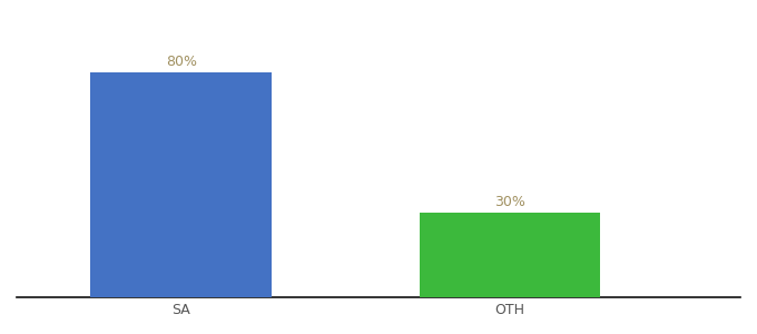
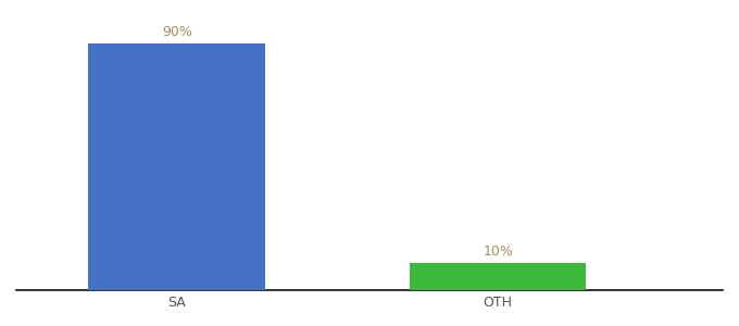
SA: 80% -> 90%
OTH: 30% -> 10%
